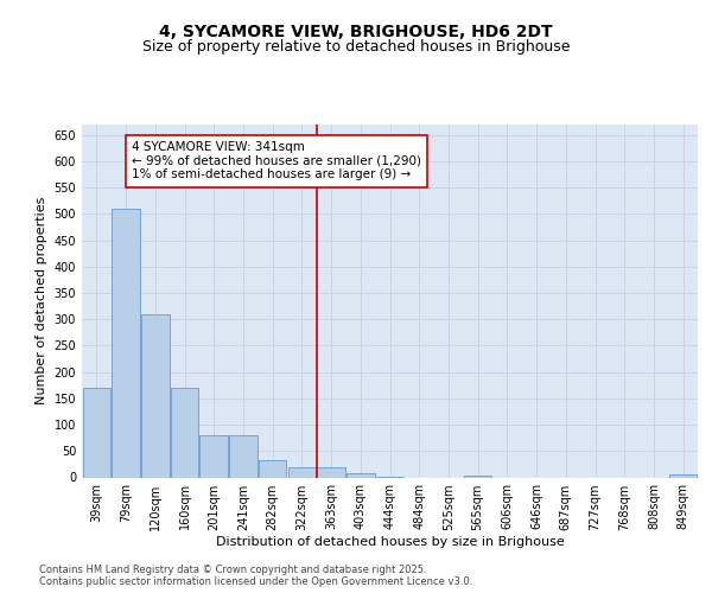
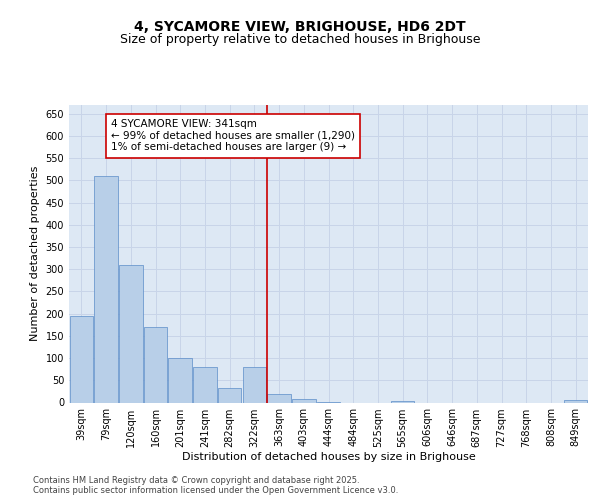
39sqm: 170 -> 195
201sqm: 80 -> 100
322sqm: 20 -> 80
